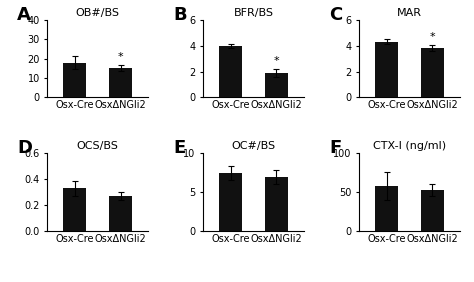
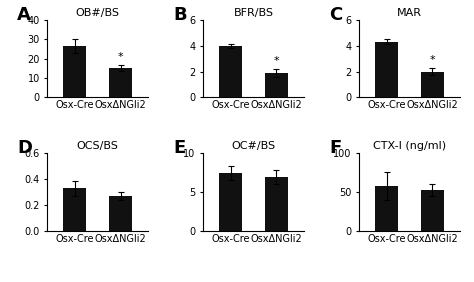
OB#/BS/Osx-Cre: 18 -> 26
MAR/OsxΔNGli2: 3.8 -> 2.0
